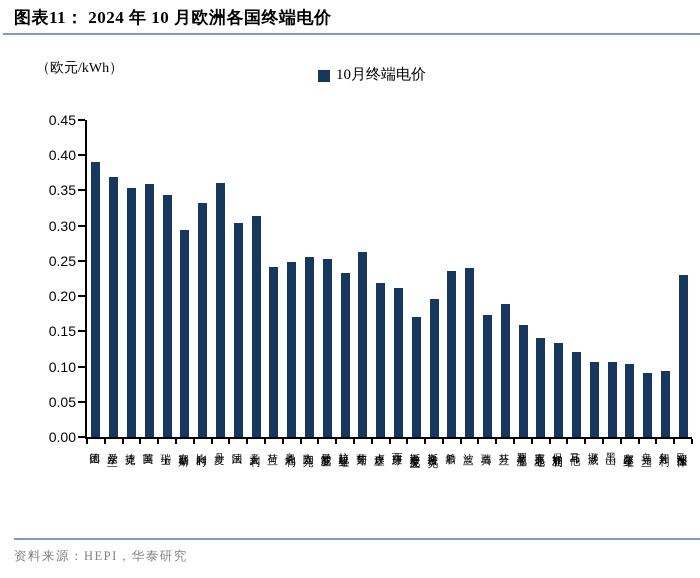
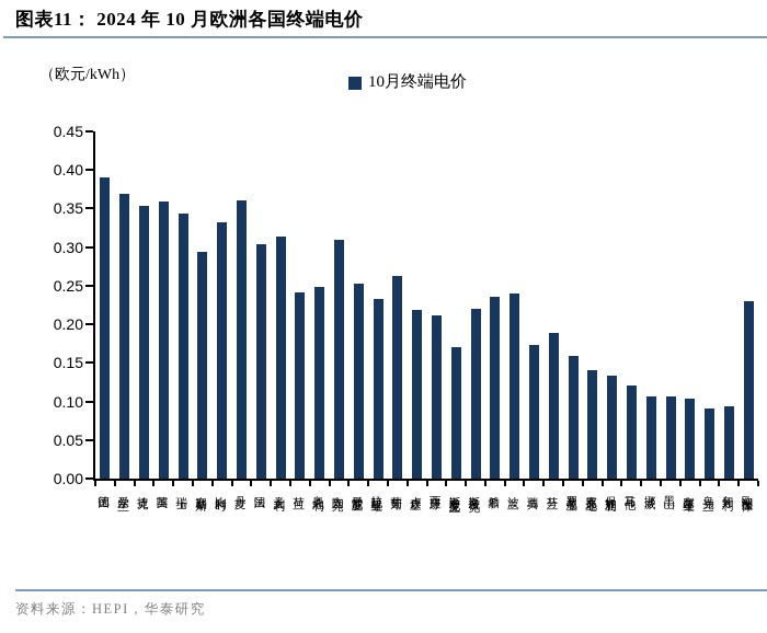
立陶宛: 0.26 -> 0.31
斯洛伐克: 0.20 -> 0.22
